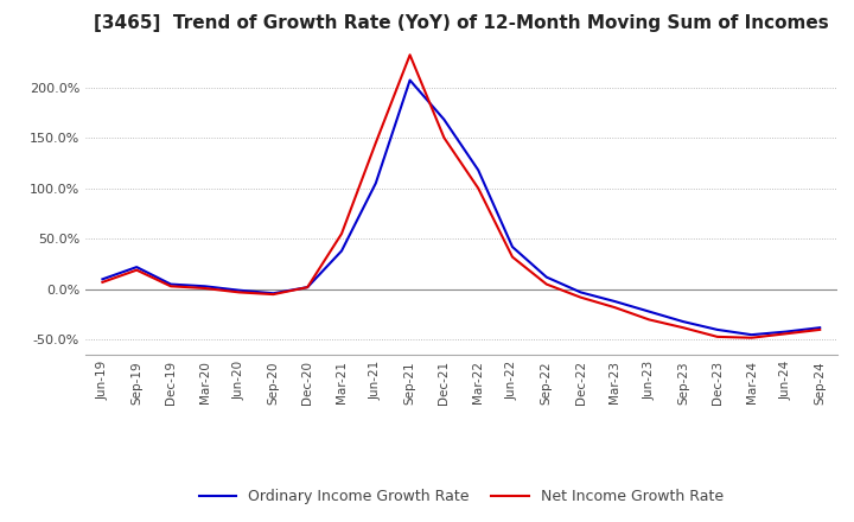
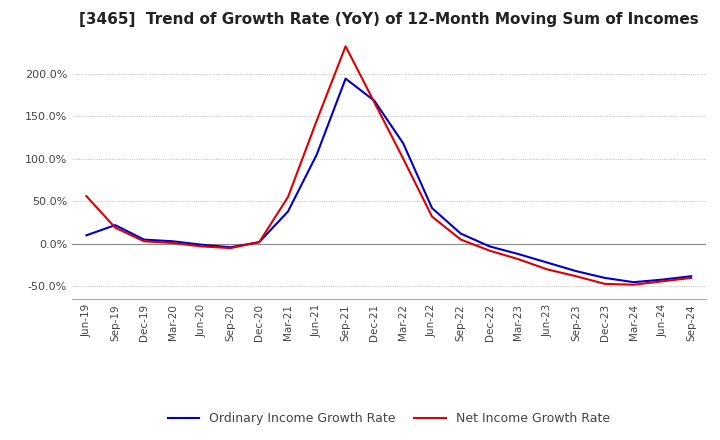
Net Income Growth Rate/Jun-19: 7% -> 56%
Ordinary Income Growth Rate/Sep-21: 207% -> 194%
Net Income Growth Rate/Dec-21: 150% -> 166%
